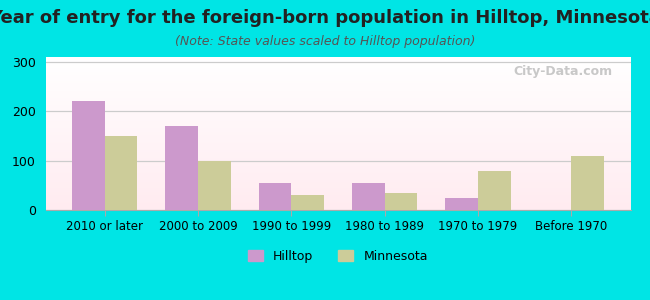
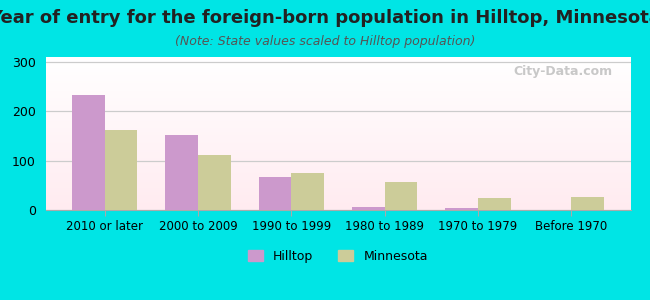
Hilltop/2010 or later: 220 -> 233
Minnesota/2010 or later: 150 -> 163
Hilltop/2000 to 2009: 170 -> 152
Minnesota/2000 to 2009: 100 -> 112
Hilltop/1990 to 1999: 55 -> 67
Minnesota/1990 to 1999: 30 -> 74
Hilltop/1980 to 1989: 55 -> 7
Minnesota/1980 to 1989: 35 -> 57
Hilltop/1970 to 1979: 25 -> 4
Minnesota/1970 to 1979: 80 -> 25
Minnesota/Before 1970: 110 -> 27
